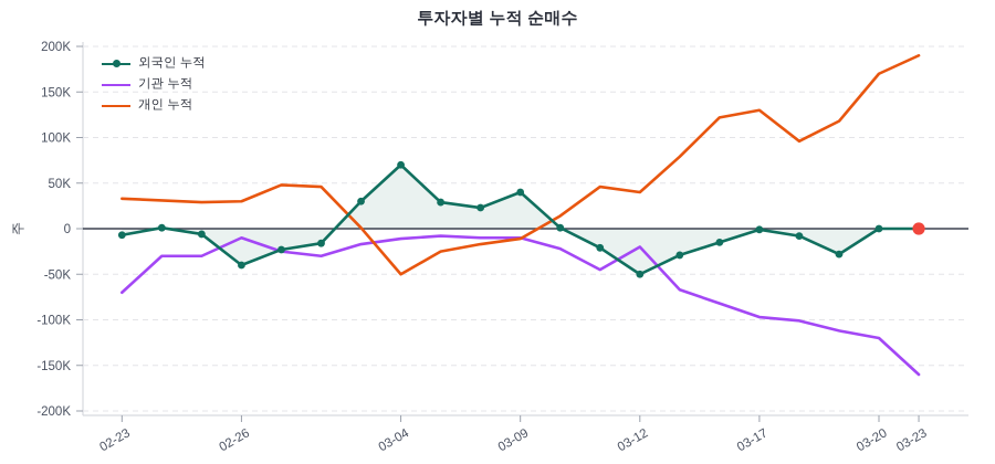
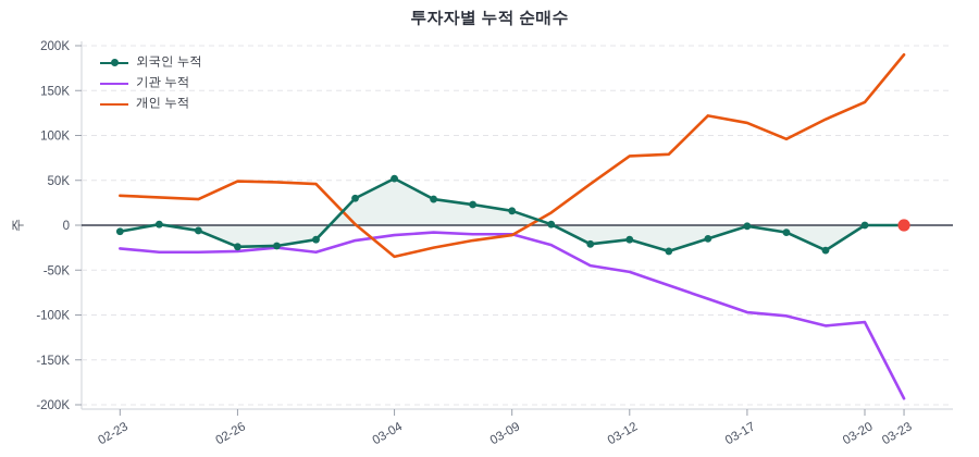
기관 누적/02-23: -70K -> -30K
외국인 누적/02-26: -40K -> -20K
기관 누적/02-26: -10K -> -30K
개인 누적/02-26: 30K -> 50K
외국인 누적/03-04: 70K -> 50K
개인 누적/03-04: -50K -> -40K
외국인 누적/03-09: 40K -> 20K
외국인 누적/03-12: -50K -> -20K
기관 누적/03-12: -20K -> -50K
개인 누적/03-12: 40K -> 80K
개인 누적/03-17: 130K -> 110K
기관 누적/03-20: -120K -> -110K
개인 누적/03-20: 170K -> 140K
기관 누적/03-23: -160K -> -190K
